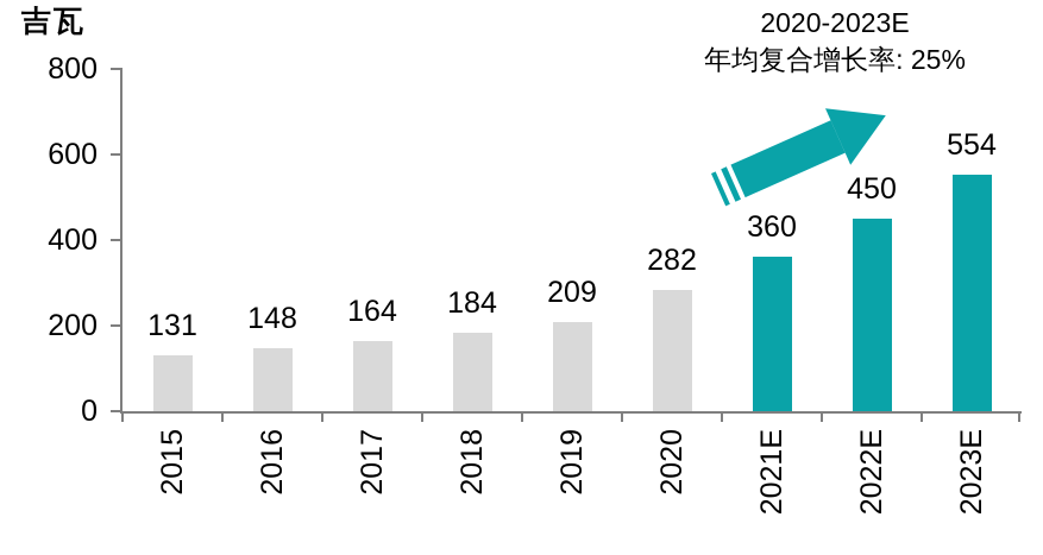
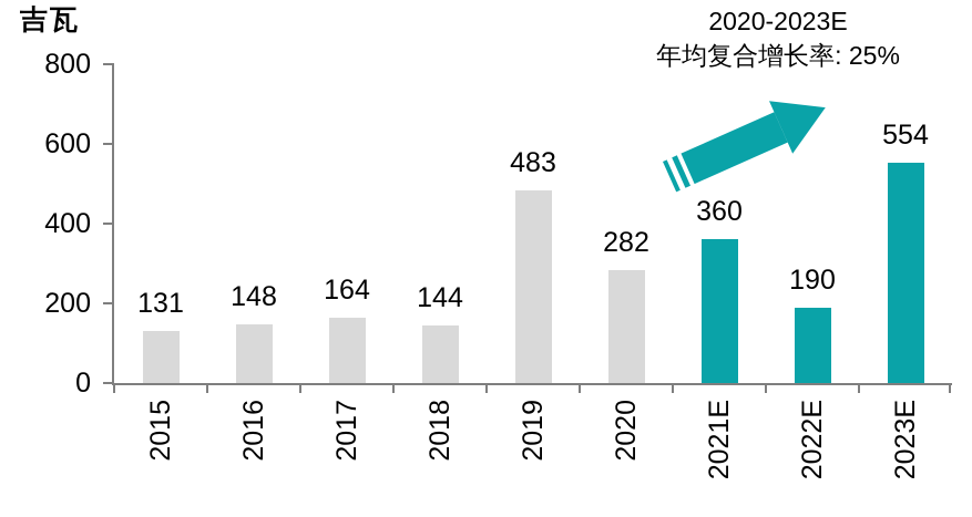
2018: 184 -> 144
2019: 209 -> 483
2022E: 450 -> 190
